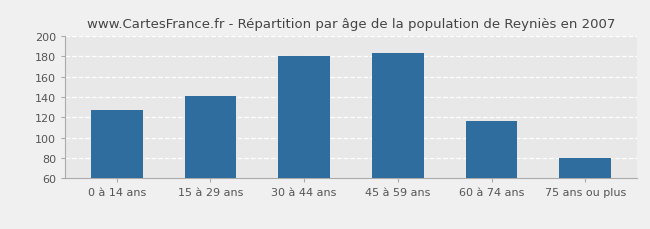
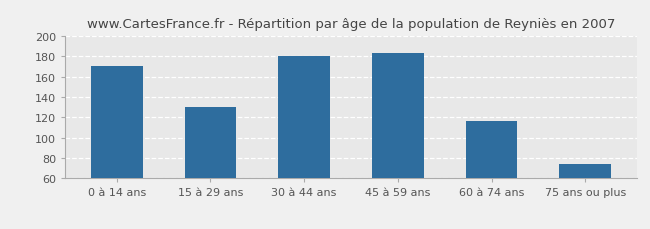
0 à 14 ans: 127 -> 170
15 à 29 ans: 141 -> 130
75 ans ou plus: 80 -> 74
